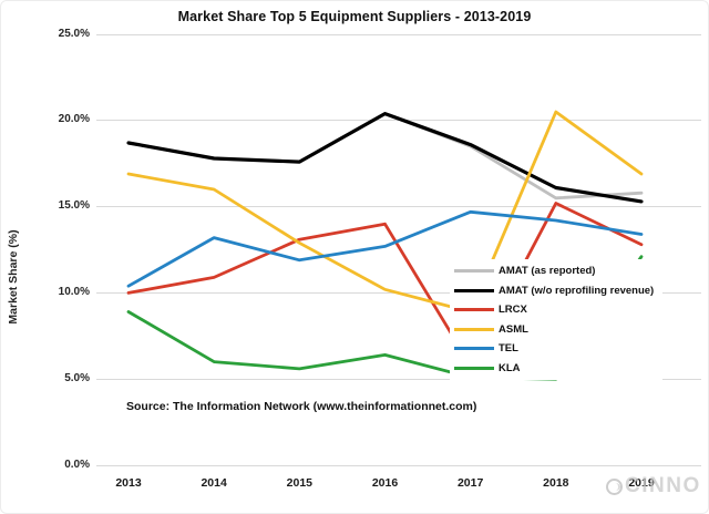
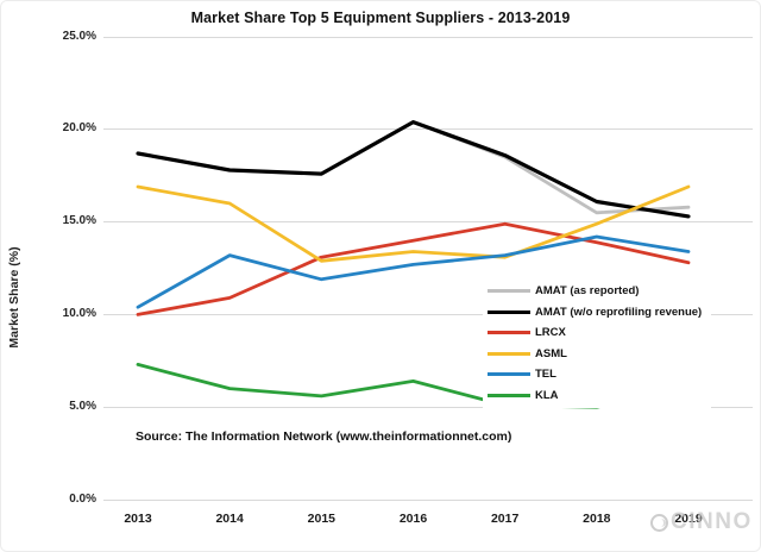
KLA/2013: 8.9% -> 7.3%
ASML/2016: 10.2% -> 13.4%
LRCX/2017: 5.8% -> 14.9%
ASML/2017: 8.9% -> 13.1%
TEL/2017: 14.7% -> 13.2%
LRCX/2018: 15.2% -> 13.9%
ASML/2018: 20.5% -> 14.9%
KLA/2019: 12.1% -> 6.1%
